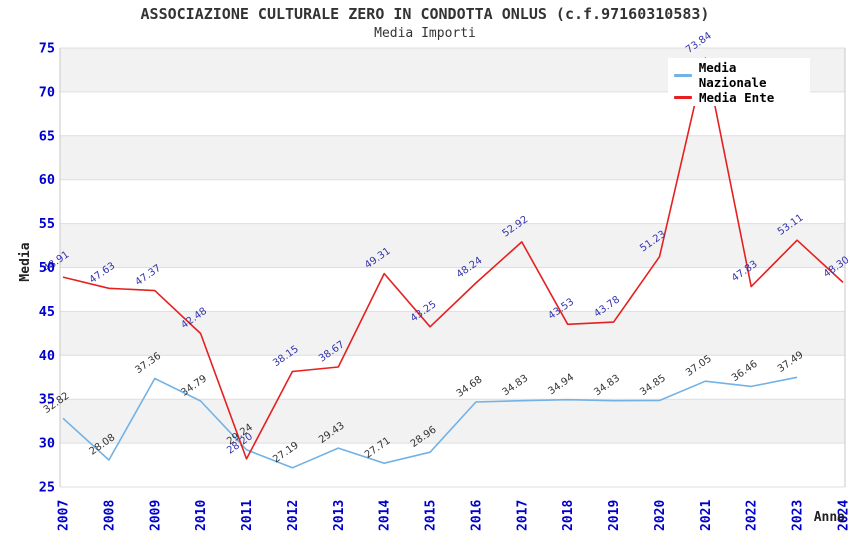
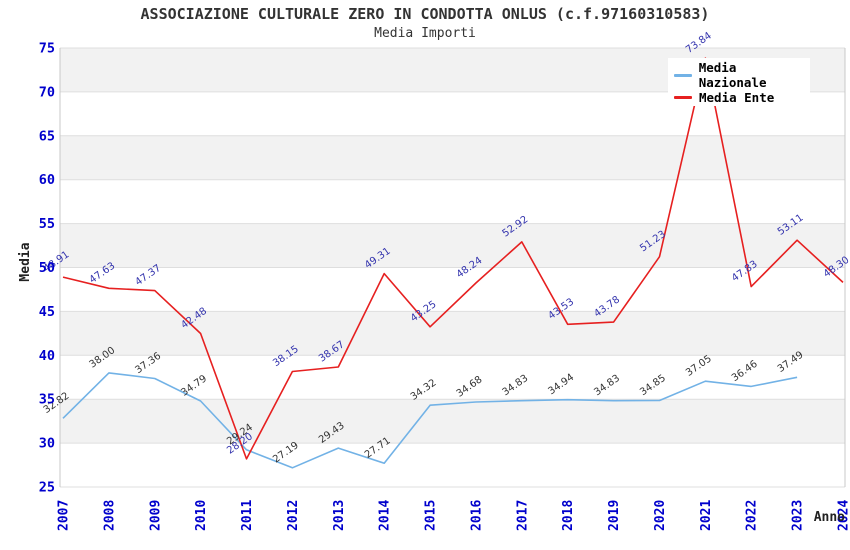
Media Nazionale/2008: 28.08 -> 38.00
Media Nazionale/2015: 28.96 -> 34.32
